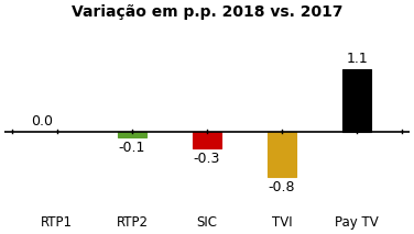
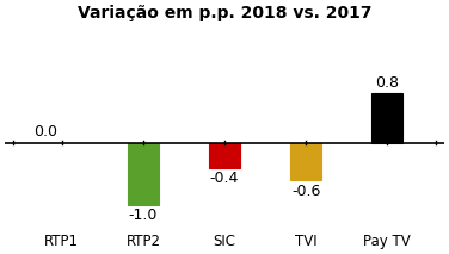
RTP2: -0.1 -> -1.0
SIC: -0.3 -> -0.4
TVI: -0.8 -> -0.6
Pay TV: 1.1 -> 0.8
